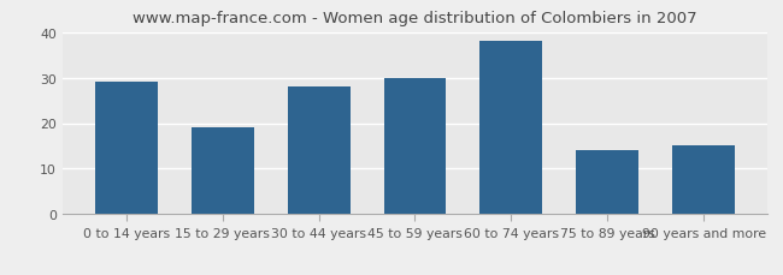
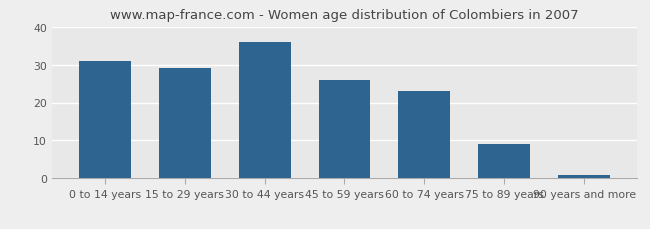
0 to 14 years: 29 -> 31
15 to 29 years: 19 -> 29
30 to 44 years: 28 -> 36
45 to 59 years: 30 -> 26
60 to 74 years: 38 -> 23
75 to 89 years: 14 -> 9
90 years and more: 15 -> 1
